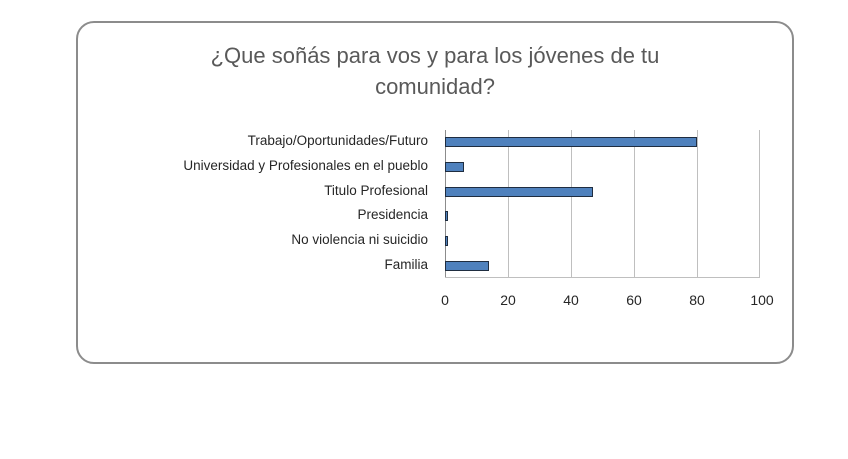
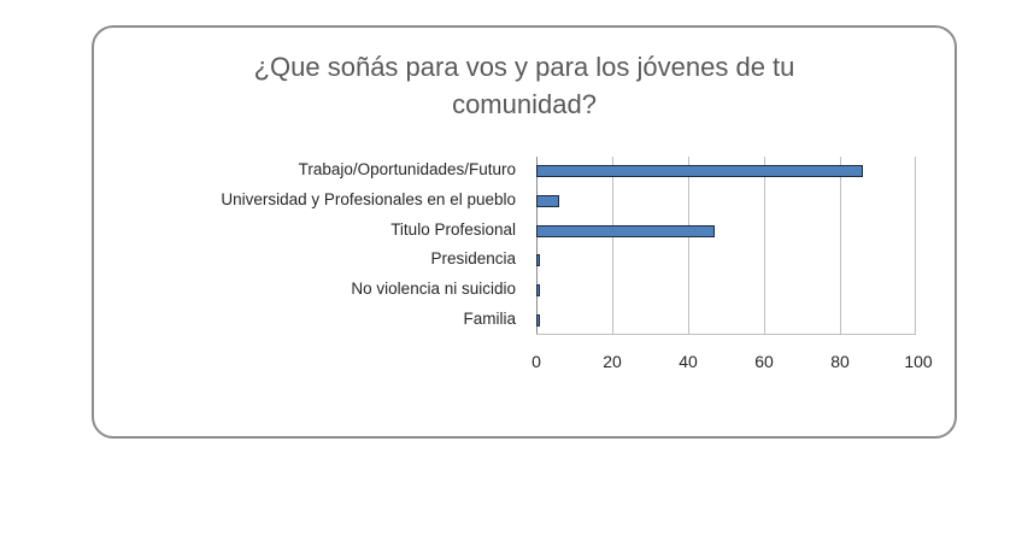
Trabajo/Oportunidades/Futuro: 80 -> 86
Familia: 14 -> 1
